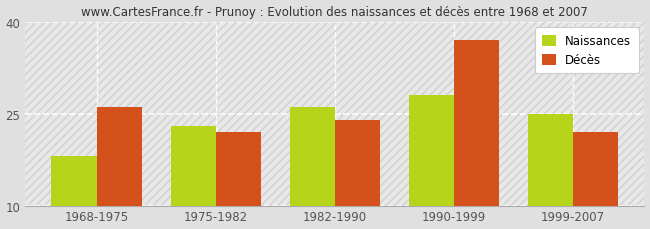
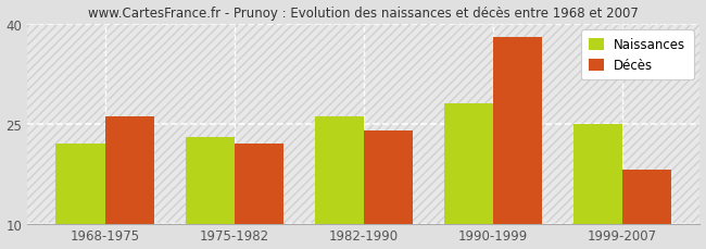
Naissances/1968-1975: 18 -> 22
Décès/1990-1999: 37 -> 38
Décès/1999-2007: 22 -> 18
